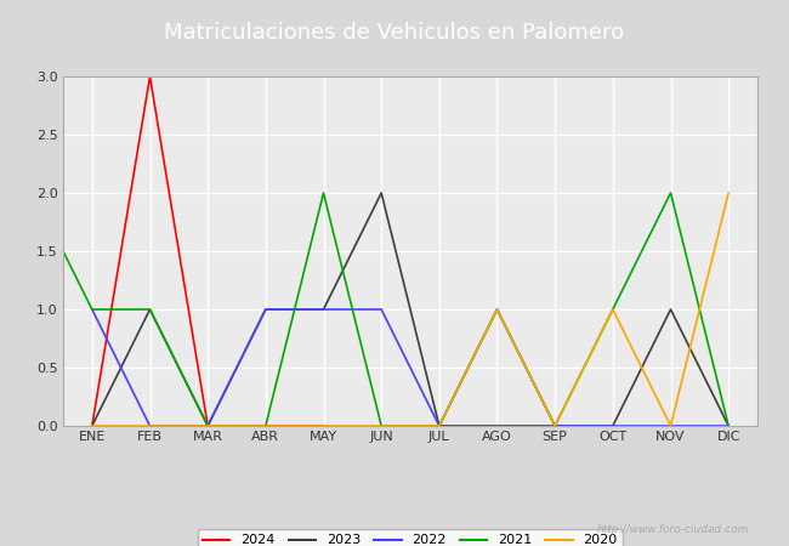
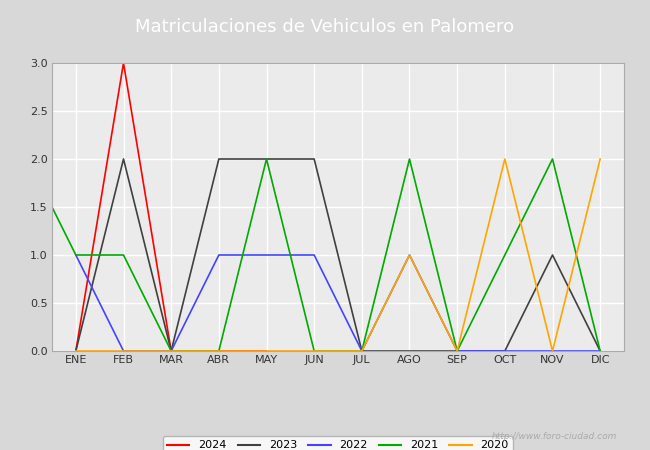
2023/FEB: 1 -> 2
2023/ABR: 1 -> 2
2023/MAY: 1 -> 2
2021/AGO: 1 -> 2
2020/OCT: 1 -> 2
